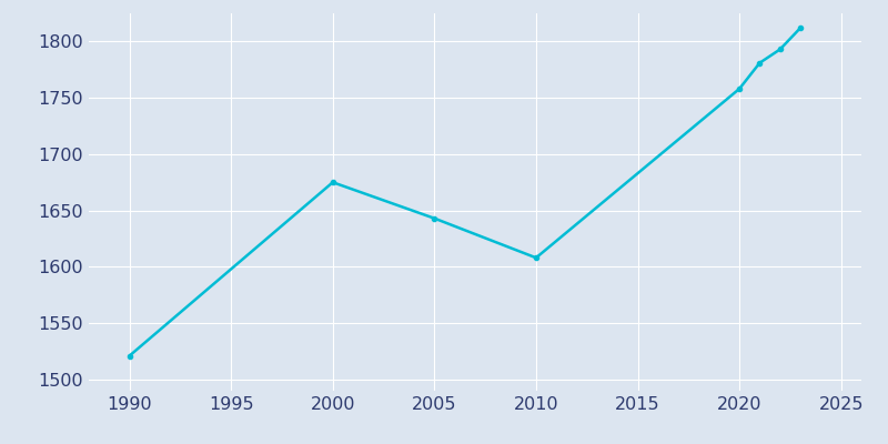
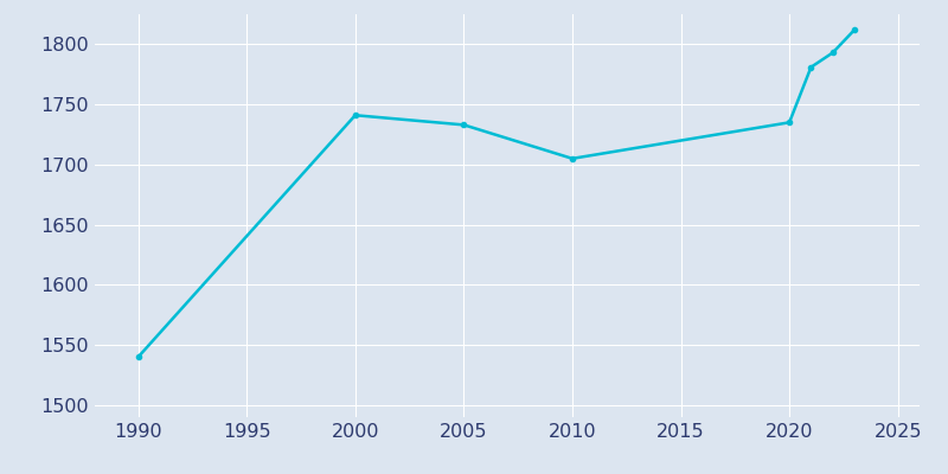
1990: 1521 -> 1540
2000: 1675 -> 1741
2005: 1643 -> 1733
2010: 1608 -> 1705
2020: 1758 -> 1735
